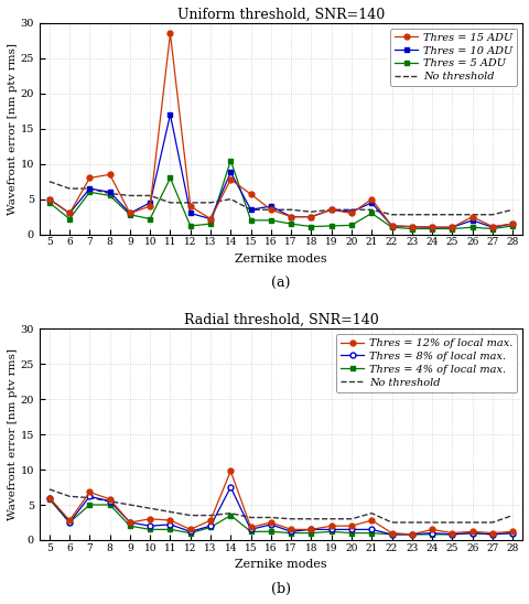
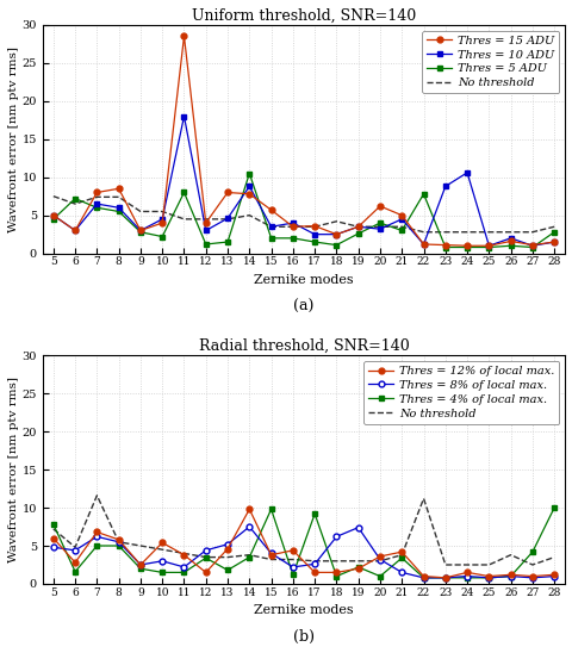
Uniform threshold, SNR=140/Thres = 5 ADU/6: 2.2 -> 7.2
Uniform threshold, SNR=140/No threshold/7: 6.5 -> 7.4
Uniform threshold, SNR=140/No threshold/8: 5.8 -> 7.4
Uniform threshold, SNR=140/Thres = 10 ADU/11: 17.0 -> 18.0
Uniform threshold, SNR=140/Thres = 15 ADU/13: 2.2 -> 8.0
Uniform threshold, SNR=140/Thres = 10 ADU/13: 2.2 -> 4.6
Uniform threshold, SNR=140/Thres = 15 ADU/17: 2.5 -> 3.6
Uniform threshold, SNR=140/No threshold/18: 3.2 -> 4.2
Uniform threshold, SNR=140/Thres = 5 ADU/19: 1.2 -> 2.6
Uniform threshold, SNR=140/Thres = 15 ADU/20: 3.0 -> 6.2
Uniform threshold, SNR=140/Thres = 5 ADU/20: 1.3 -> 4.0
Uniform threshold, SNR=140/Thres = 5 ADU/22: 1.0 -> 7.8
Uniform threshold, SNR=140/Thres = 10 ADU/23: 1.1 -> 8.8
Uniform threshold, SNR=140/Thres = 10 ADU/24: 1.0 -> 10.6
Uniform threshold, SNR=140/Thres = 15 ADU/26: 2.5 -> 1.6
Uniform threshold, SNR=140/Thres = 5 ADU/28: 1.2 -> 2.8
Radial threshold, SNR=140/Thres = 8% of local max./5: 6.0 -> 4.8
Radial threshold, SNR=140/Thres = 4% of local max./5: 5.8 -> 7.8
Radial threshold, SNR=140/Thres = 8% of local max./6: 2.5 -> 4.4
Radial threshold, SNR=140/Thres = 4% of local max./6: 2.5 -> 1.6
Radial threshold, SNR=140/No threshold/6: 6.2 -> 4.8
Radial threshold, SNR=140/No threshold/7: 6.0 -> 11.6
Radial threshold, SNR=140/Thres = 12% of local max./10: 3.0 -> 5.4
Radial threshold, SNR=140/Thres = 8% of local max./10: 2.0 -> 3.0
Radial threshold, SNR=140/Thres = 12% of local max./11: 2.8 -> 3.8
Radial threshold, SNR=140/Thres = 8% of local max./12: 1.2 -> 4.4
Radial threshold, SNR=140/Thres = 4% of local max./12: 1.0 -> 3.4
Radial threshold, SNR=140/Thres = 12% of local max./13: 2.8 -> 4.6
Radial threshold, SNR=140/Thres = 8% of local max./13: 2.0 -> 5.2
Radial threshold, SNR=140/Thres = 12% of local max./15: 1.8 -> 3.8
Radial threshold, SNR=140/Thres = 8% of local max./15: 1.5 -> 4.0
Radial threshold, SNR=140/Thres = 4% of local max./15: 1.2 -> 9.8
Radial threshold, SNR=140/Thres = 12% of local max./16: 2.5 -> 4.4
Radial threshold, SNR=140/Thres = 8% of local max./17: 1.2 -> 2.6
Radial threshold, SNR=140/Thres = 4% of local max./17: 1.0 -> 9.2
Radial threshold, SNR=140/Thres = 8% of local max./18: 1.5 -> 6.2
Radial threshold, SNR=140/Thres = 8% of local max./19: 1.5 -> 7.4
Radial threshold, SNR=140/Thres = 4% of local max./19: 1.2 -> 2.2
Radial threshold, SNR=140/Thres = 12% of local max./20: 2.0 -> 3.6
Radial threshold, SNR=140/Thres = 8% of local max./20: 1.5 -> 3.2
Radial threshold, SNR=140/Thres = 12% of local max./21: 2.8 -> 4.2
Radial threshold, SNR=140/Thres = 4% of local max./21: 1.0 -> 3.4
Radial threshold, SNR=140/No threshold/22: 2.5 -> 11.2
Radial threshold, SNR=140/No threshold/26: 2.5 -> 3.8
Radial threshold, SNR=140/Thres = 4% of local max./27: 0.8 -> 4.2
Radial threshold, SNR=140/Thres = 4% of local max./28: 1.0 -> 10.0
